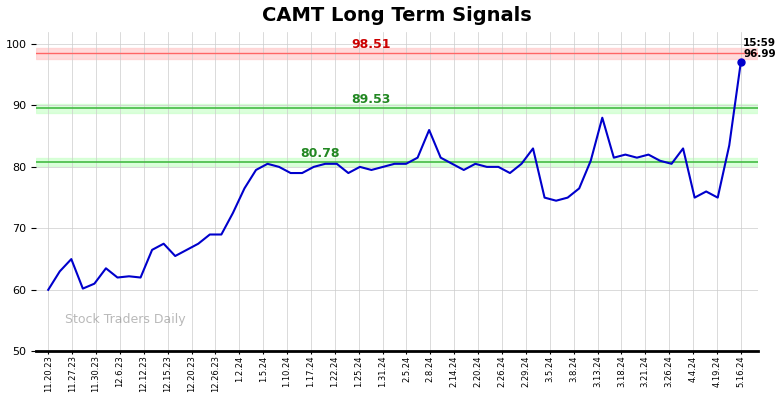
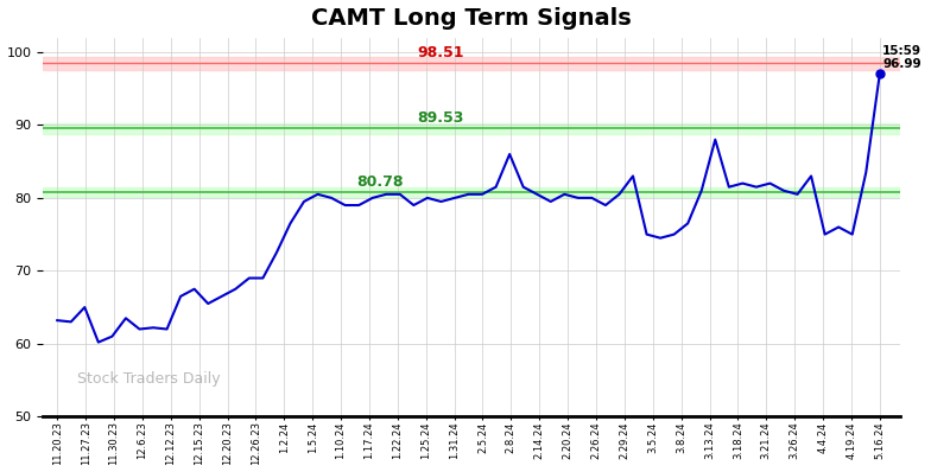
11.20.23: 60.0 -> 63.2
